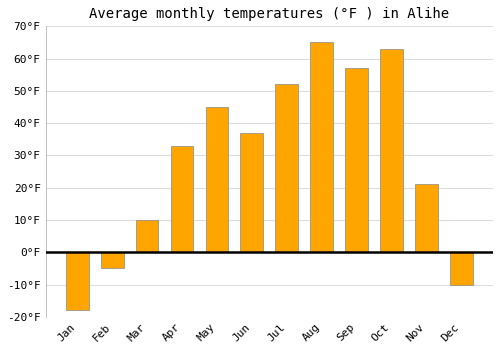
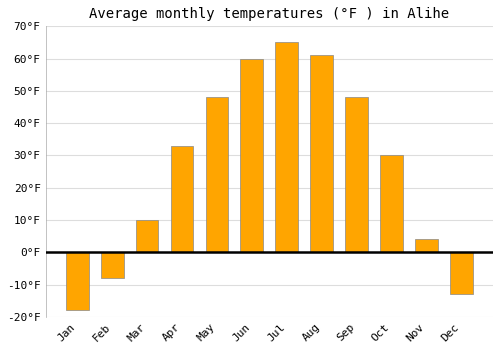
Feb: -5°F -> -8°F
May: 45°F -> 48°F
Jun: 37°F -> 60°F
Jul: 52°F -> 65°F
Aug: 65°F -> 61°F
Sep: 57°F -> 48°F
Oct: 63°F -> 30°F
Nov: 21°F -> 4°F
Dec: -10°F -> -13°F
